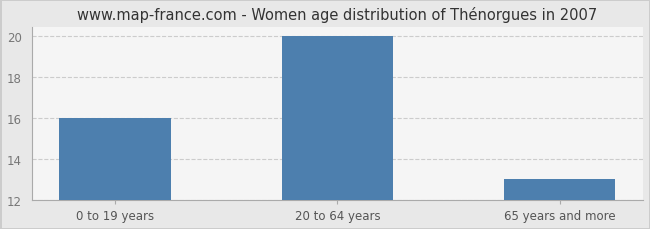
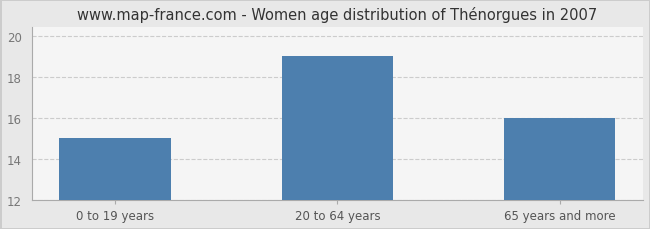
0 to 19 years: 16 -> 15
20 to 64 years: 20 -> 19
65 years and more: 13 -> 16
